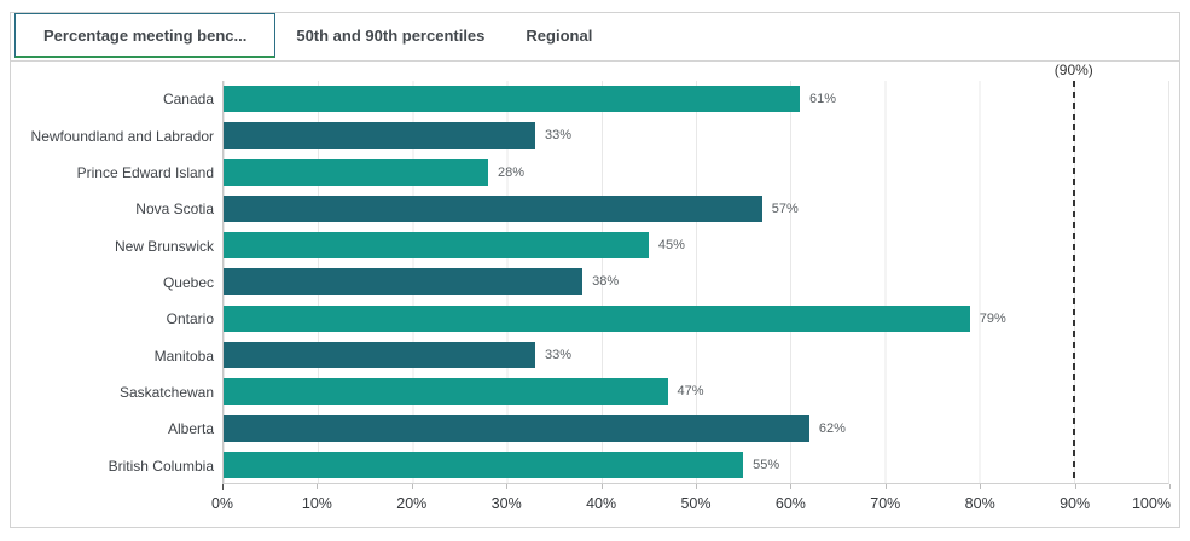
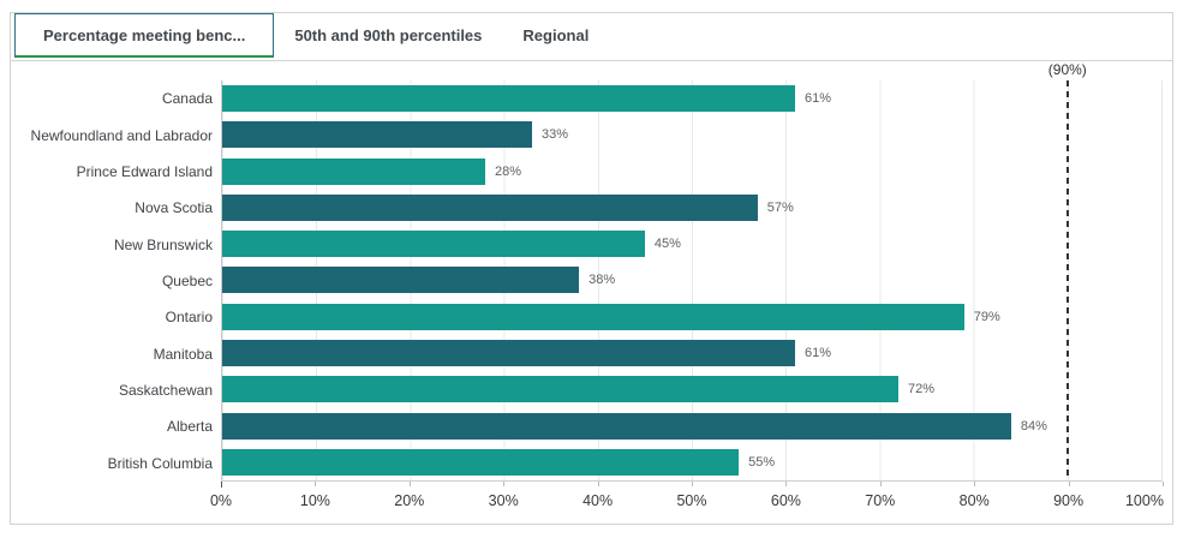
Manitoba: 33% -> 61%
Saskatchewan: 47% -> 72%
Alberta: 62% -> 84%
